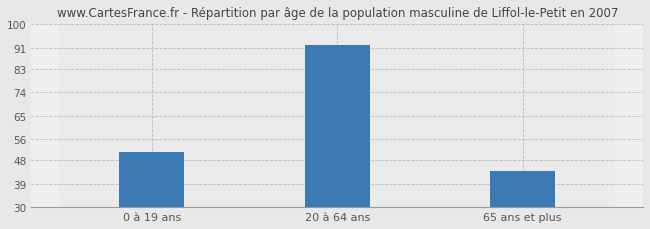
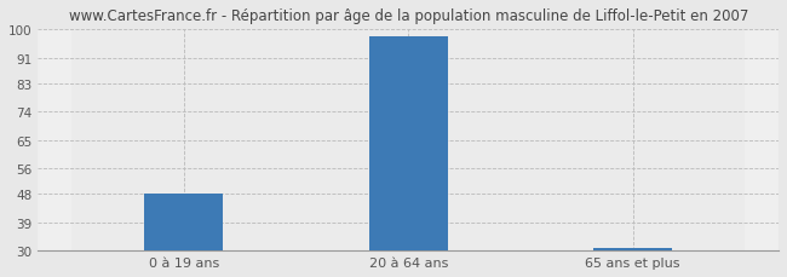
0 à 19 ans: 51 -> 48
20 à 64 ans: 92 -> 98
65 ans et plus: 44 -> 31
